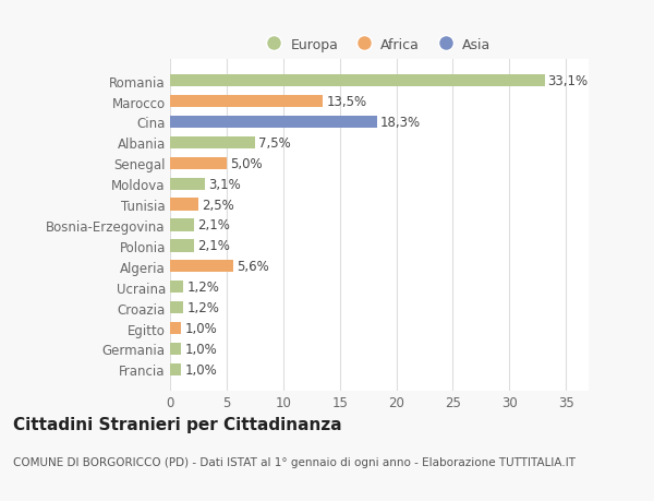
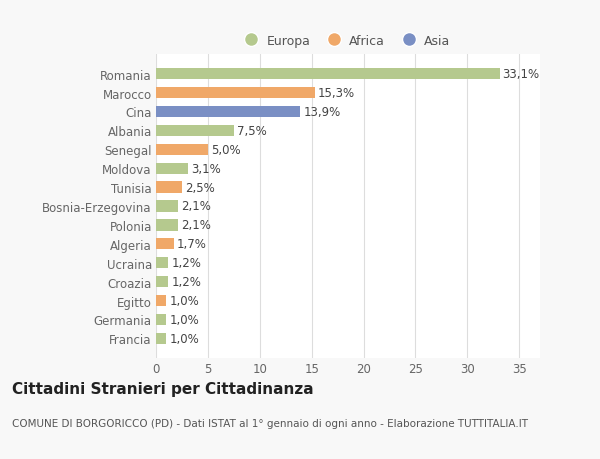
Marocco: 13,5% -> 15,3%
Cina: 18,3% -> 13,9%
Algeria: 5,6% -> 1,7%
